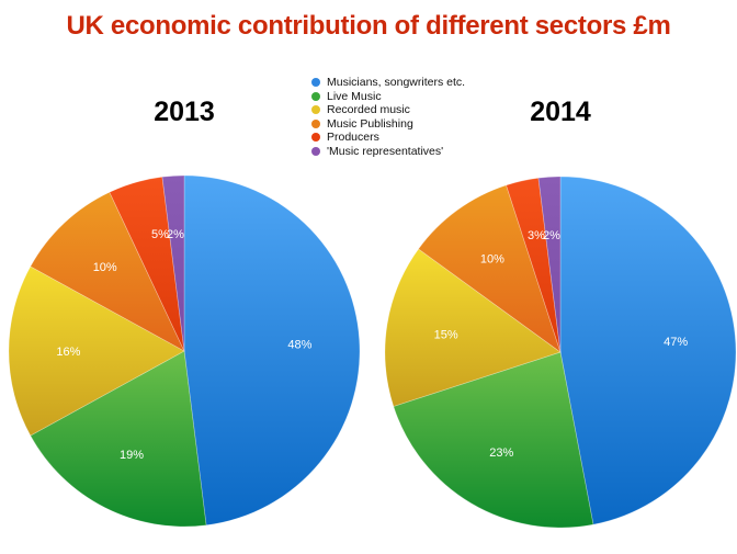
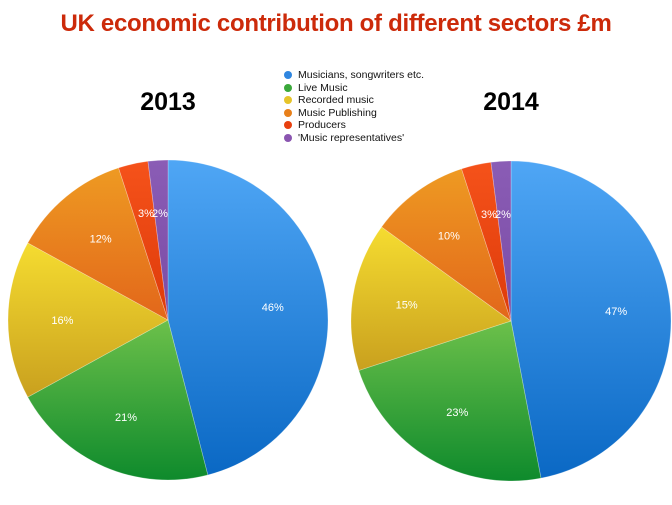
2013/Musicians, songwriters etc.: 48% -> 46%
2013/Live Music: 19% -> 21%
2013/Music Publishing: 10% -> 12%
2013/Producers: 5% -> 3%
